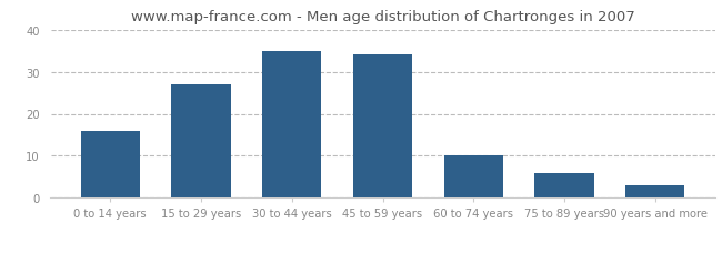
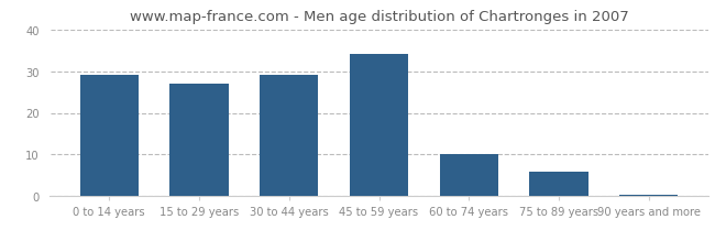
0 to 14 years: 16.0 -> 29.0
30 to 44 years: 35.0 -> 29.0
90 years and more: 3.0 -> 0.4
